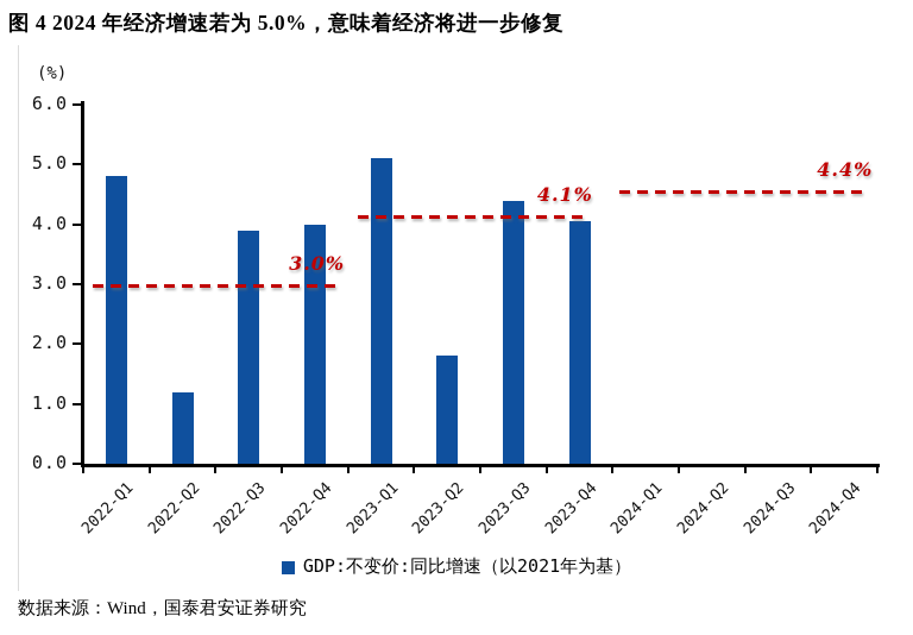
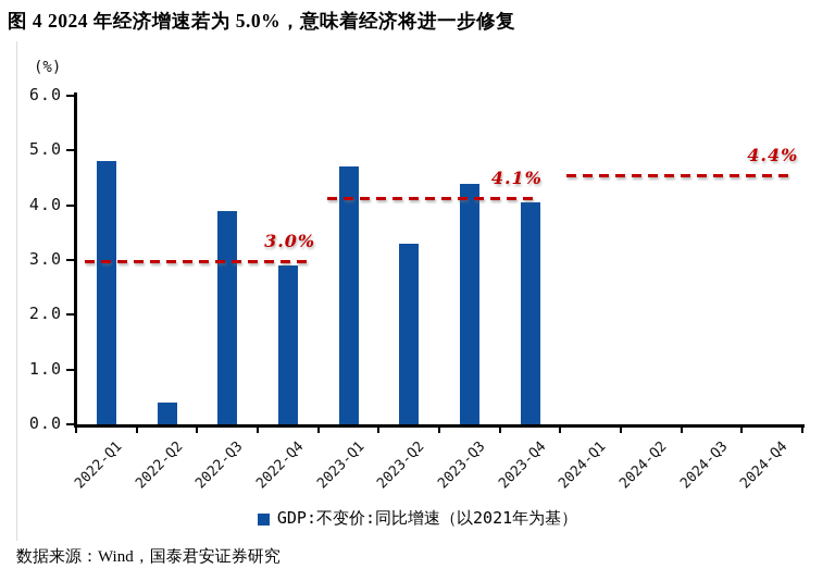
2022-Q2: 1.2 -> 0.4
2022-Q4: 4.0 -> 2.9
2023-Q1: 5.1 -> 4.7
2023-Q2: 1.8 -> 3.3
